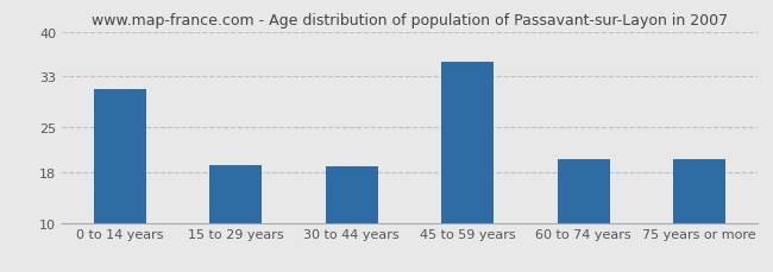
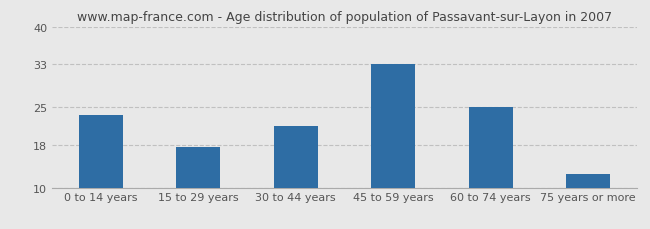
0 to 14 years: 31.0 -> 23.5
15 to 29 years: 19.0 -> 17.5
30 to 44 years: 18.8 -> 21.5
45 to 59 years: 35.2 -> 33.0
60 to 74 years: 20.0 -> 25.0
75 years or more: 20.0 -> 12.5
